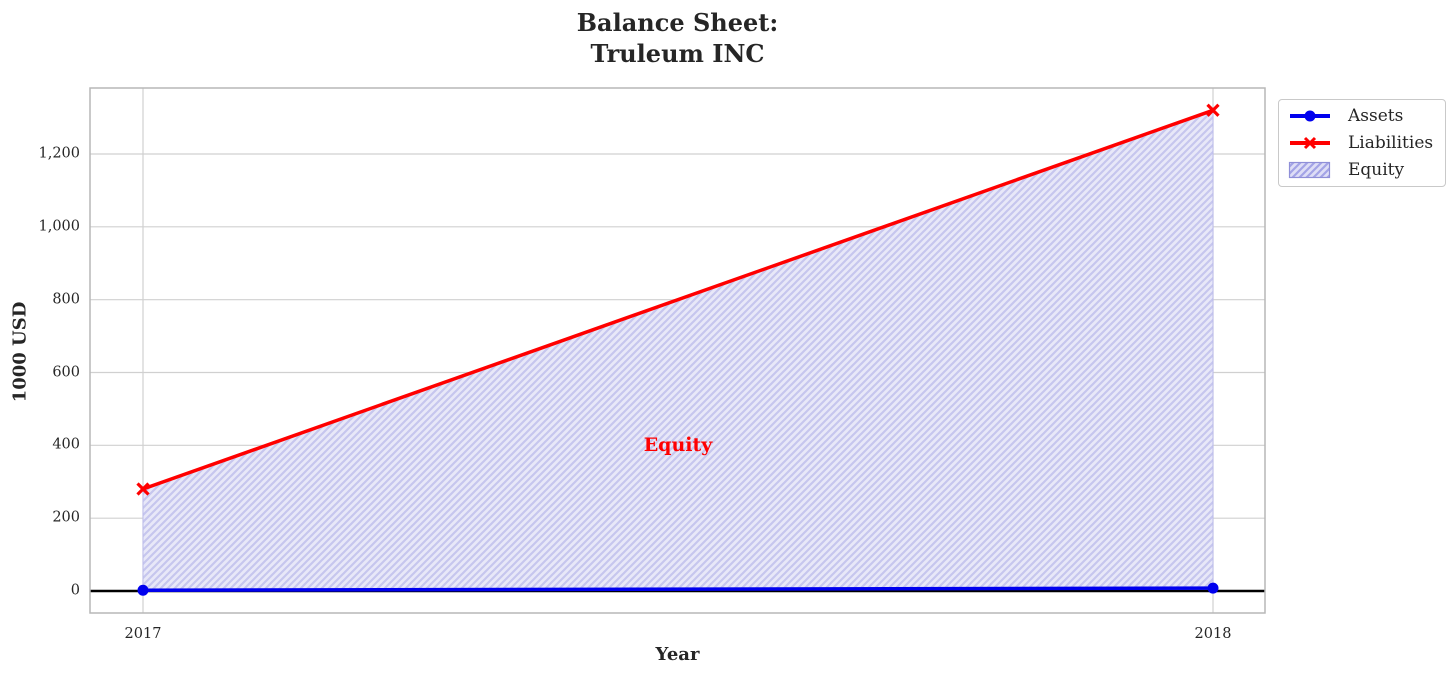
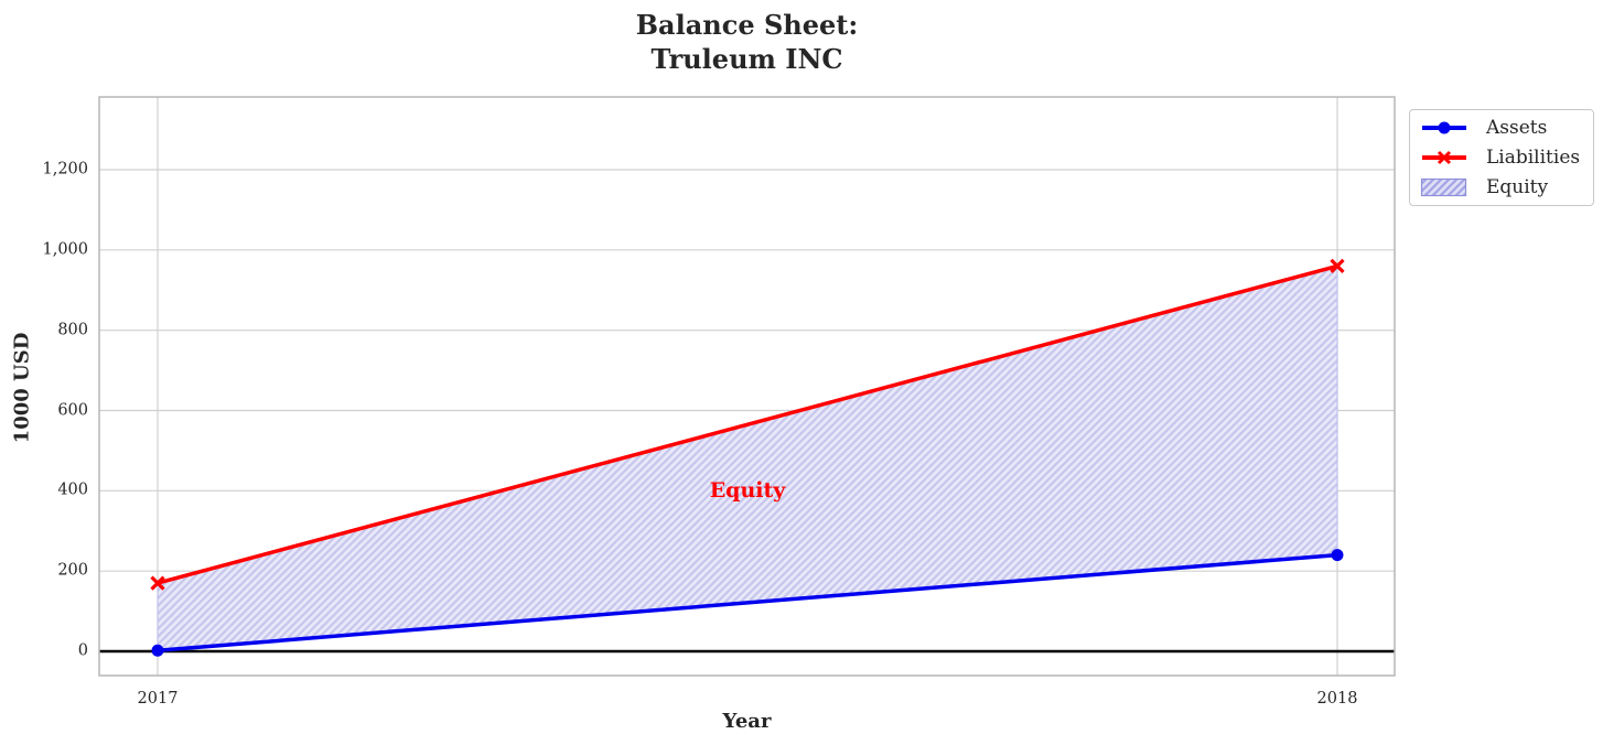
Liabilities/2017: 280 -> 170
Assets/2018: 10 -> 240
Liabilities/2018: 1320 -> 960
